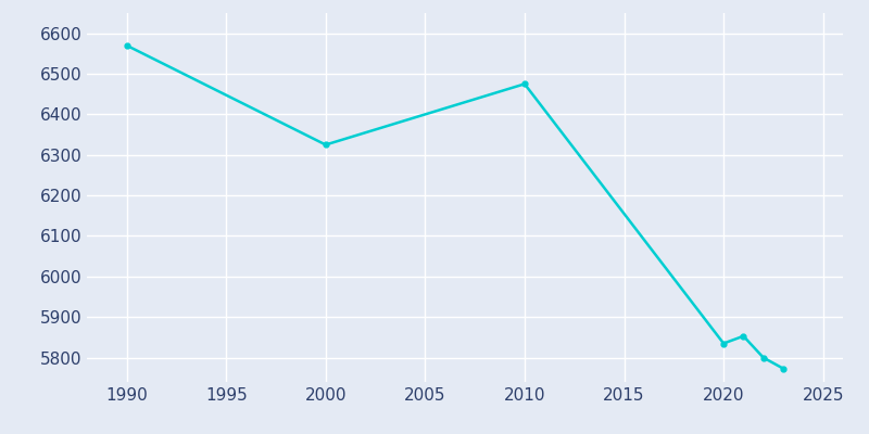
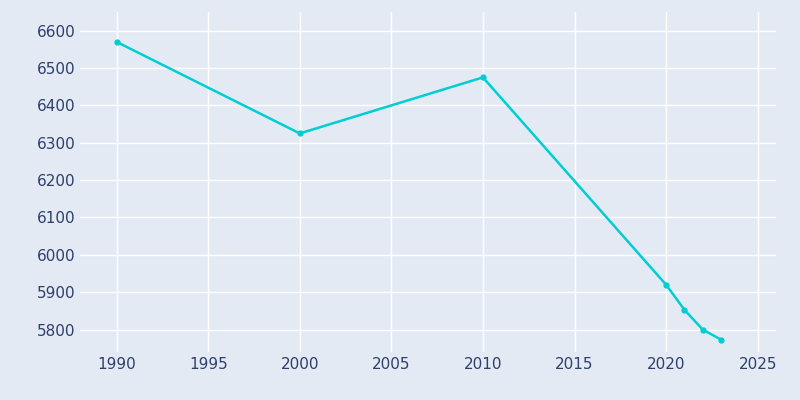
2020: 5835 -> 5920
